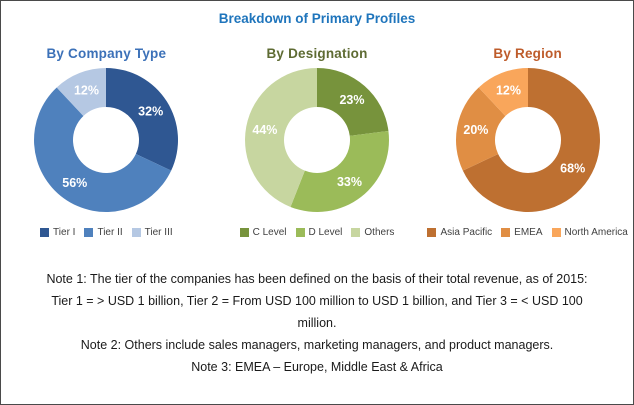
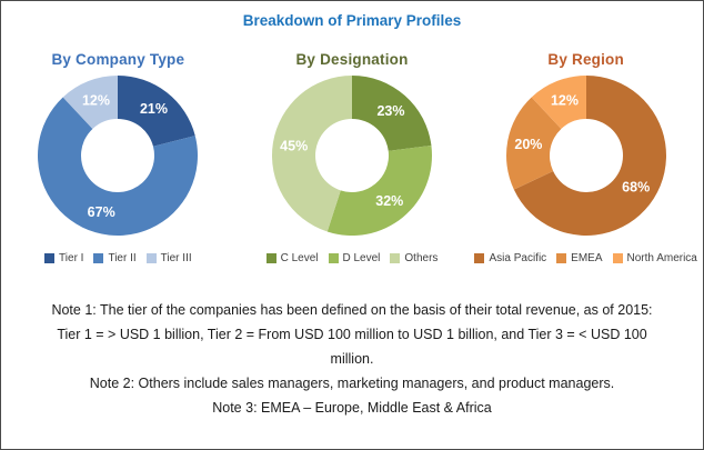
By Company Type/Tier I: 32% -> 21%
By Company Type/Tier II: 56% -> 67%
By Designation/D Level: 33% -> 32%
By Designation/Others: 44% -> 45%
